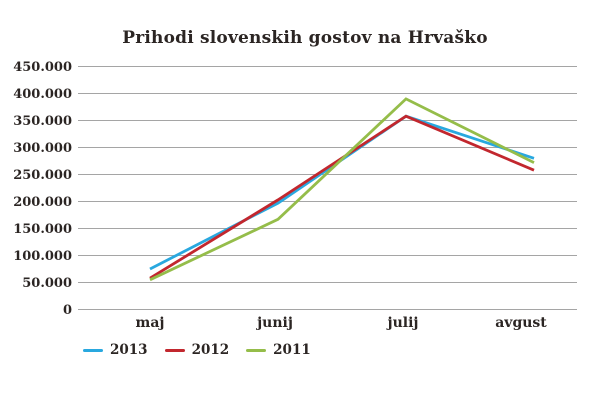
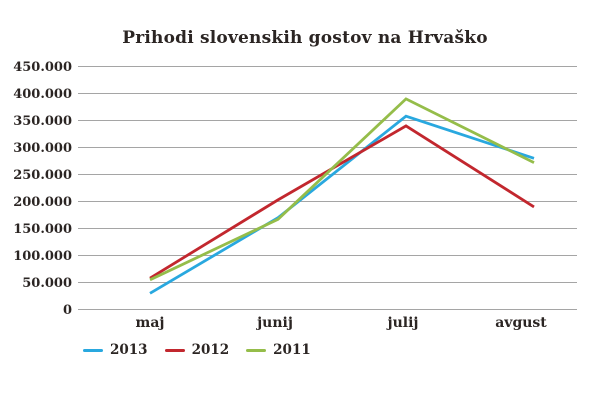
2013/maj: 80000 -> 30000
2013/junij: 200000 -> 170000
2012/julij: 360000 -> 340000
2012/avgust: 260000 -> 190000
